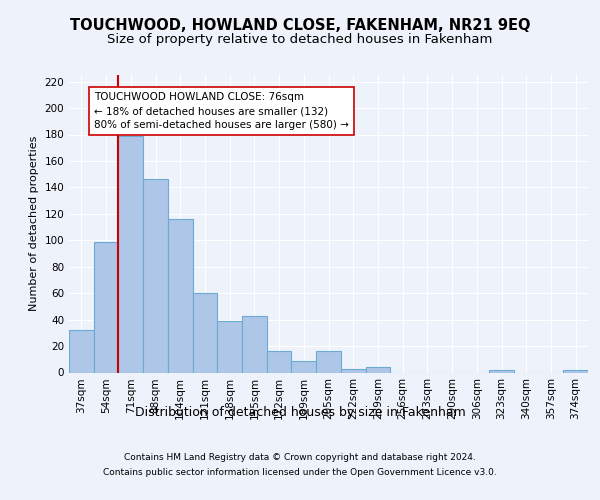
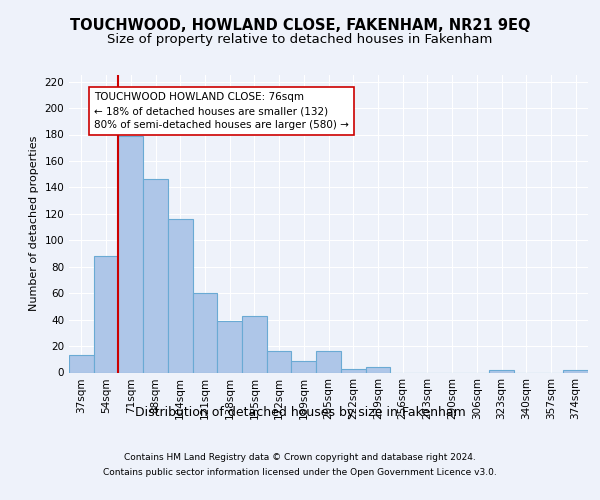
37sqm: 32 -> 13
54sqm: 99 -> 88
